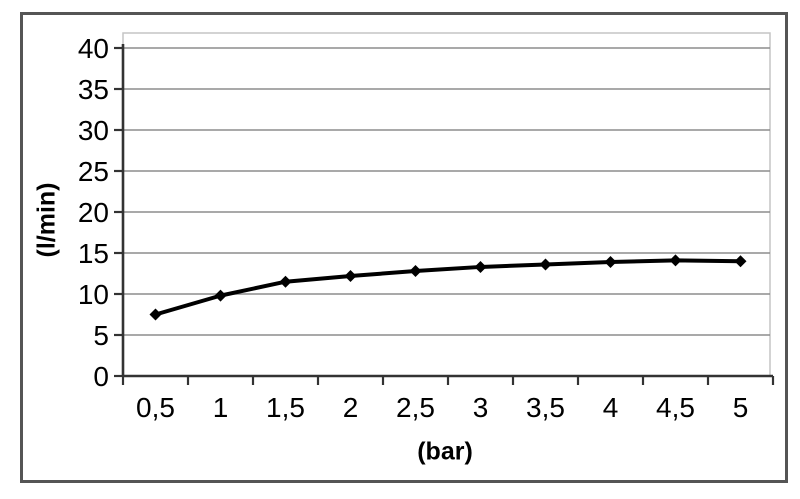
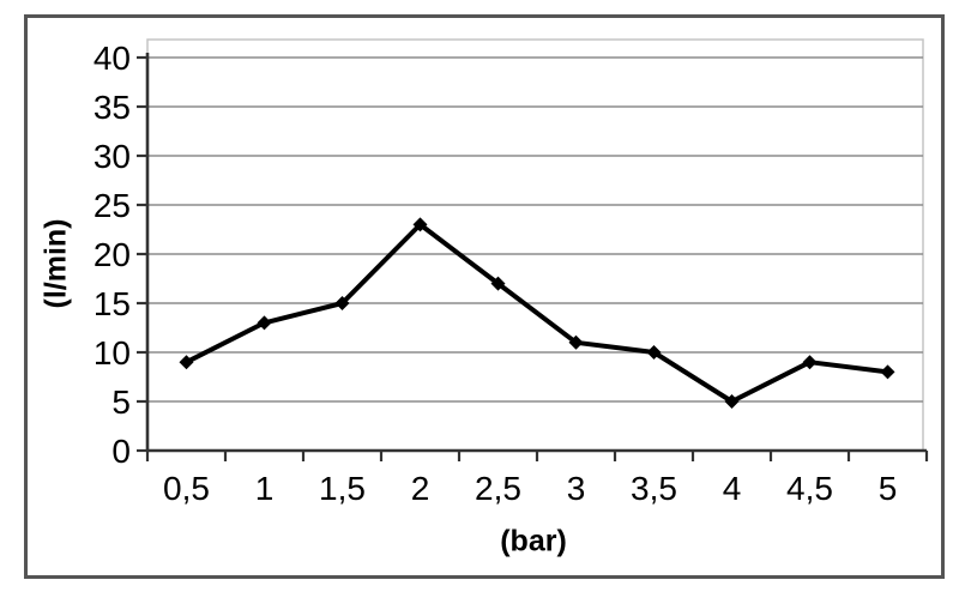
0,5: 8 -> 9
1: 10 -> 13
1,5: 12 -> 15
2: 12 -> 23
2,5: 13 -> 17
3: 13 -> 11
3,5: 14 -> 10
4: 14 -> 5
4,5: 14 -> 9
5: 14 -> 8
